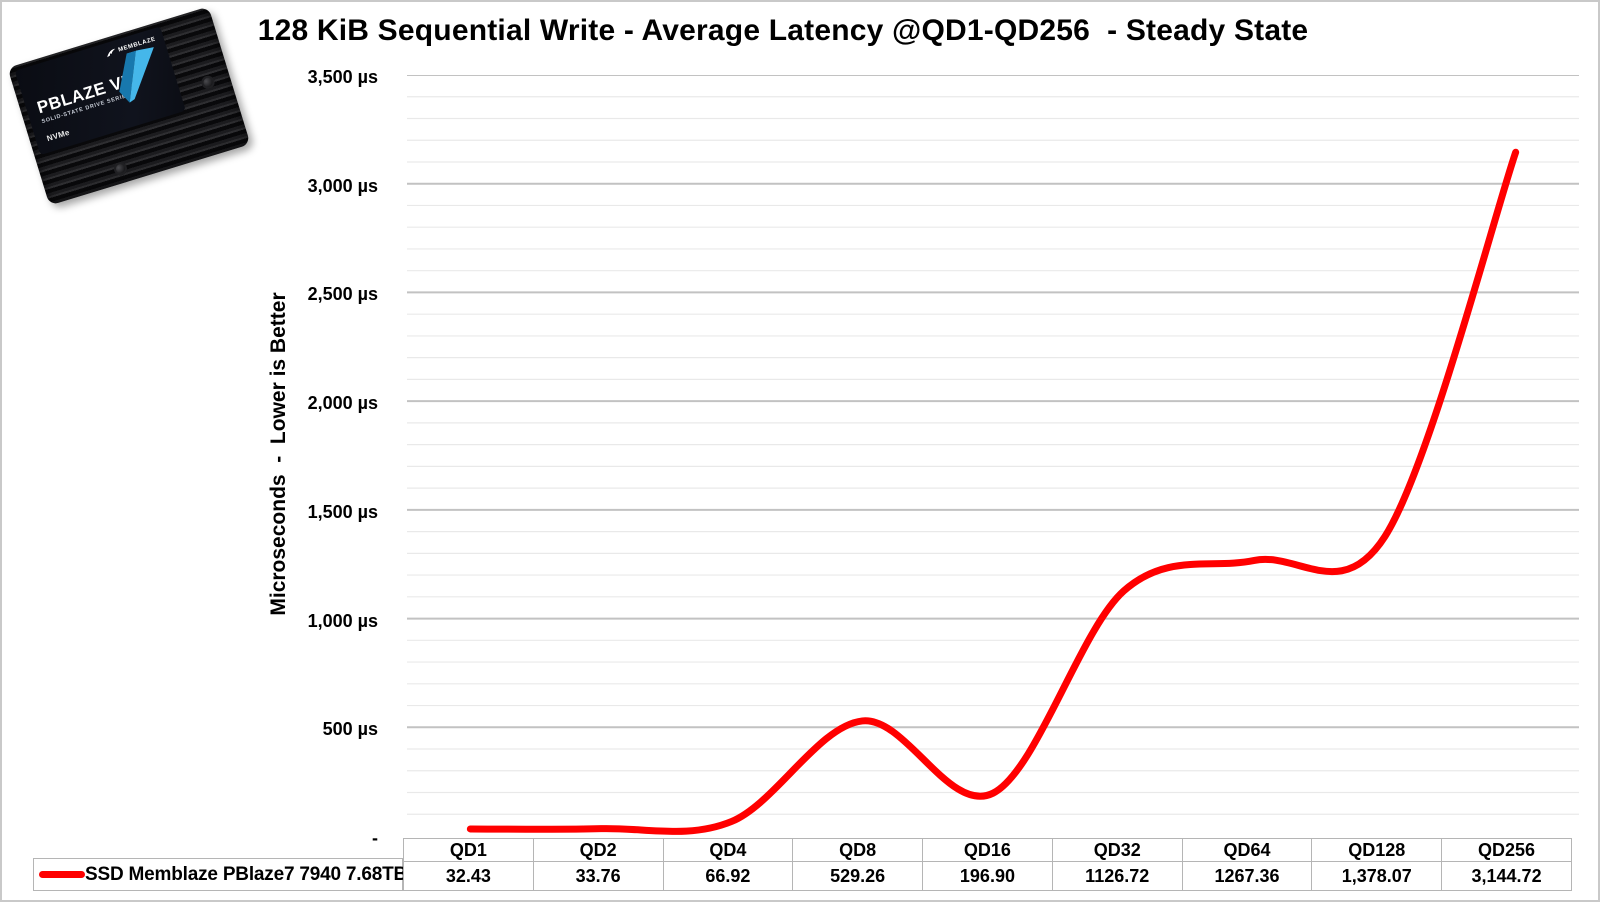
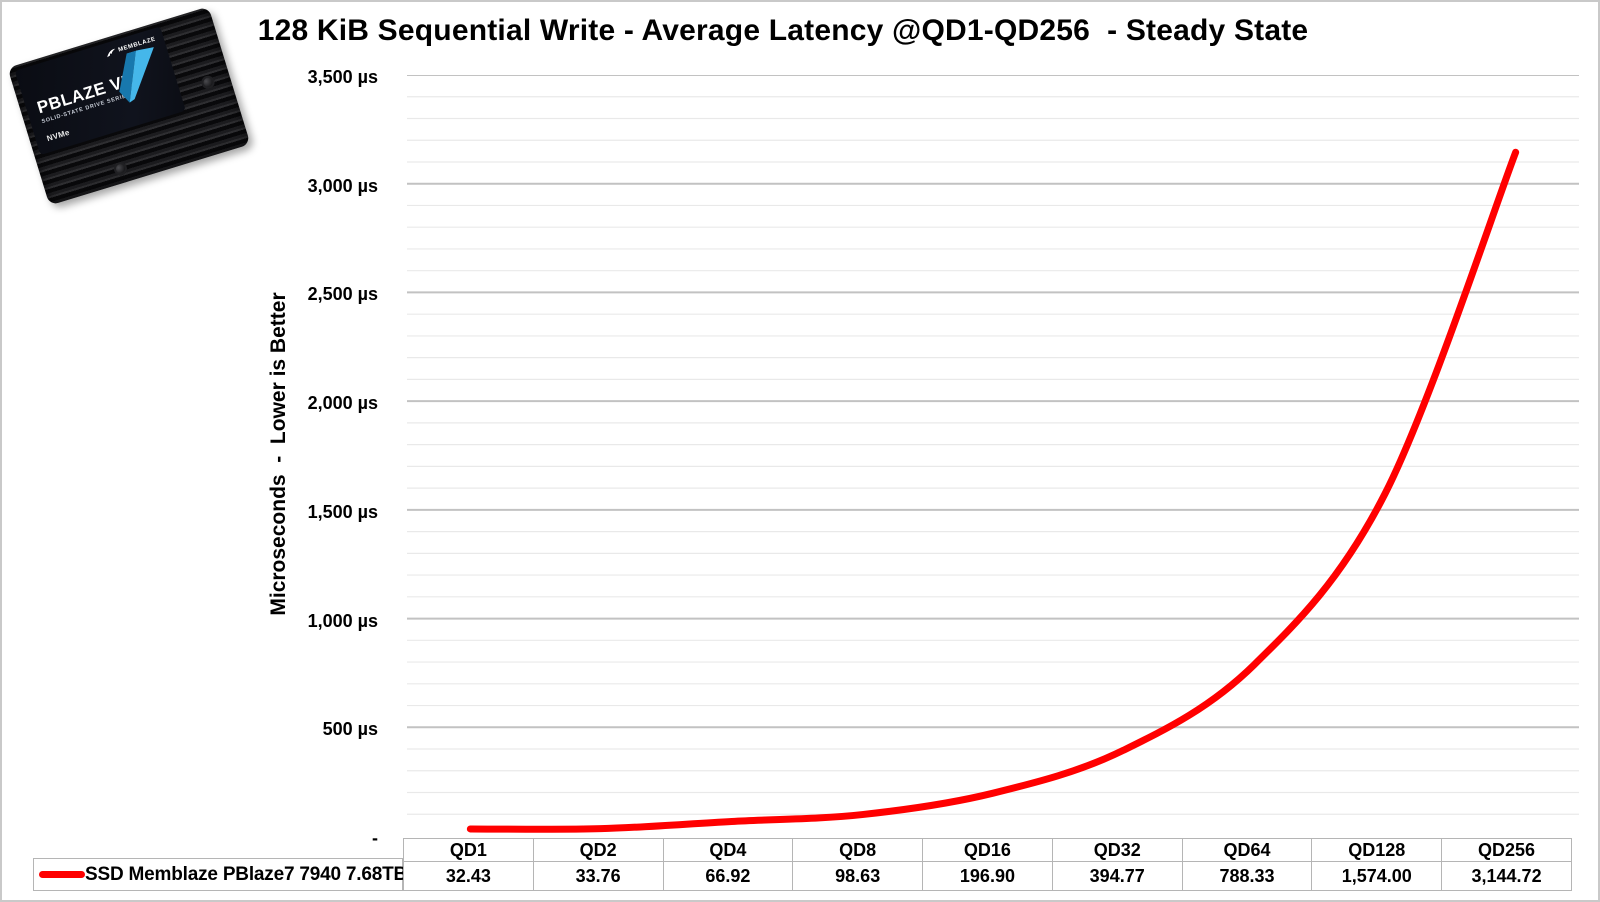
QD8: 529.26 -> 98.63
QD32: 1126.72 -> 394.77
QD64: 1267.36 -> 788.33
QD128: 1,378.07 -> 1,574.00
